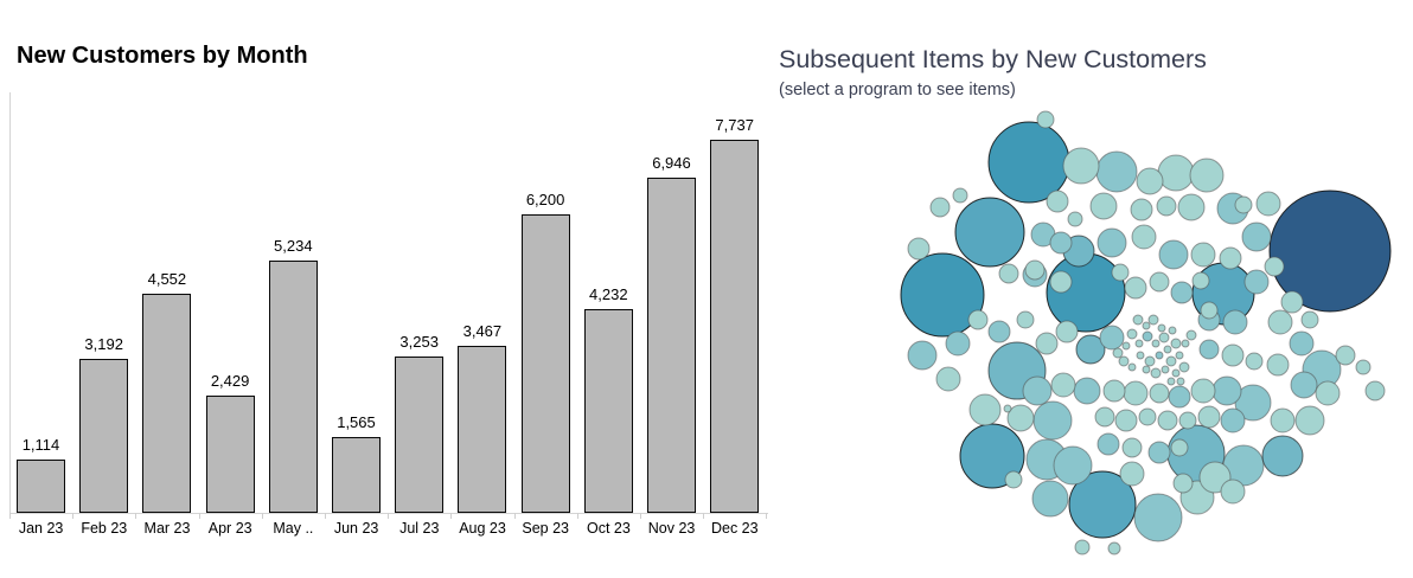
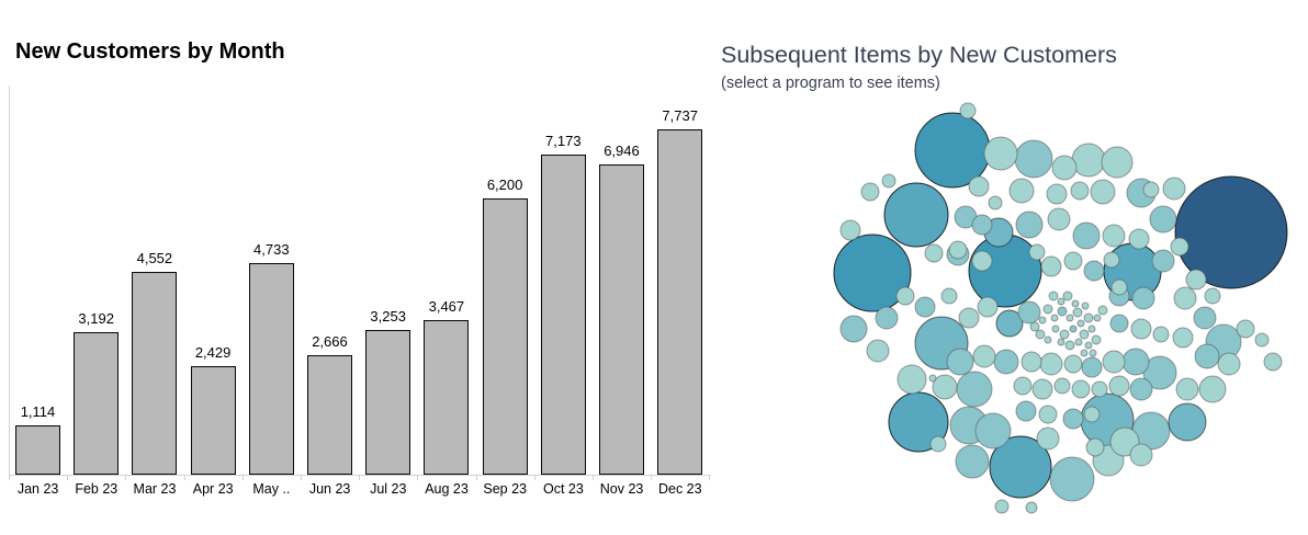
New Customers by Month/May ..: 5,234 -> 4,733
New Customers by Month/Jun 23: 1,565 -> 2,666
New Customers by Month/Oct 23: 4,232 -> 7,173
